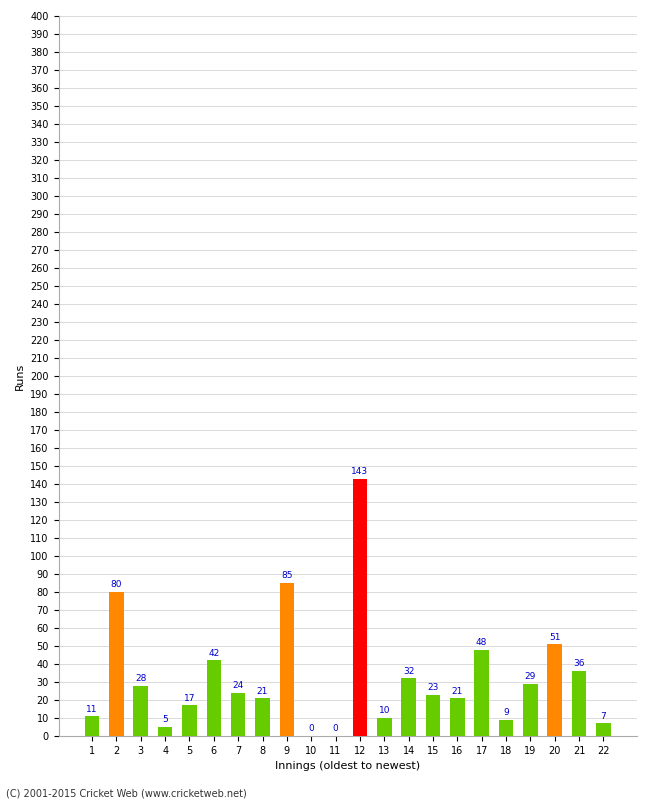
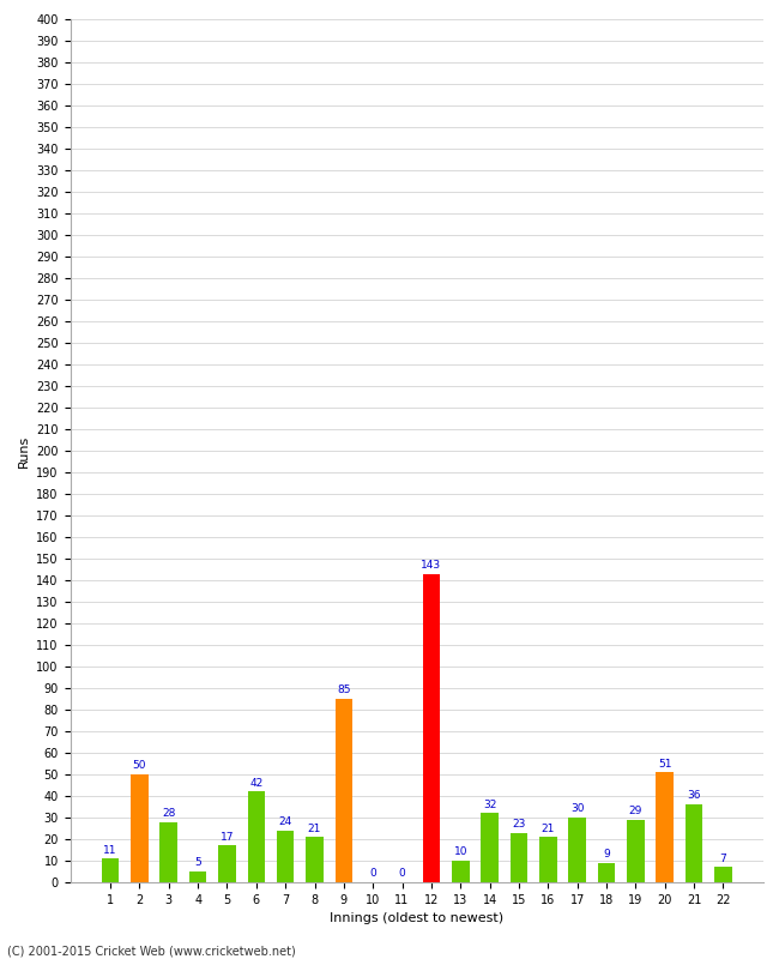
2: 80 -> 50
17: 48 -> 30
